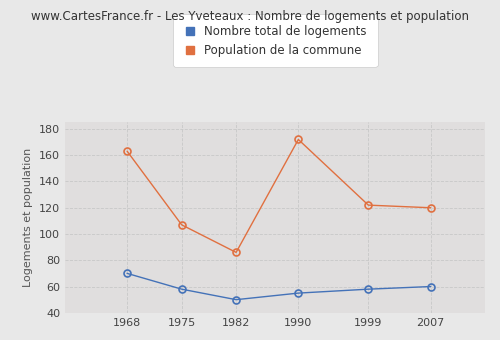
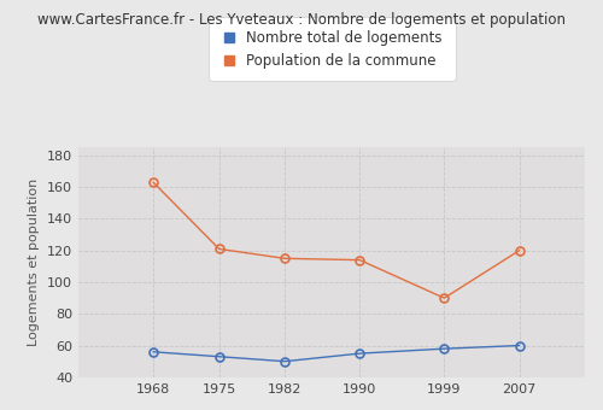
Nombre total de logements/1968: 70 -> 56
Nombre total de logements/1975: 58 -> 53
Population de la commune/1975: 107 -> 121
Population de la commune/1982: 86 -> 115
Population de la commune/1990: 172 -> 114
Population de la commune/1999: 122 -> 90
